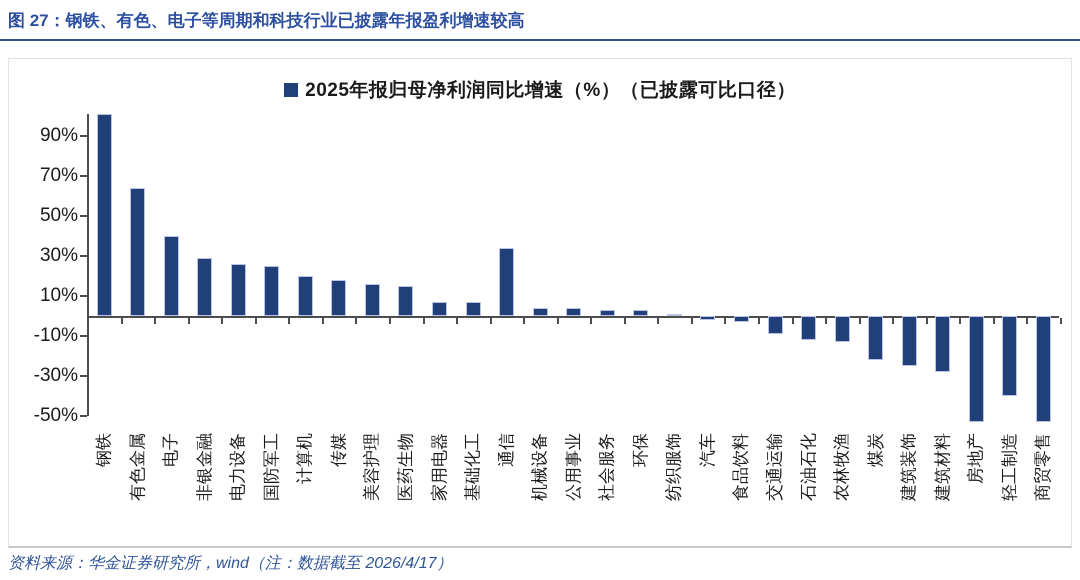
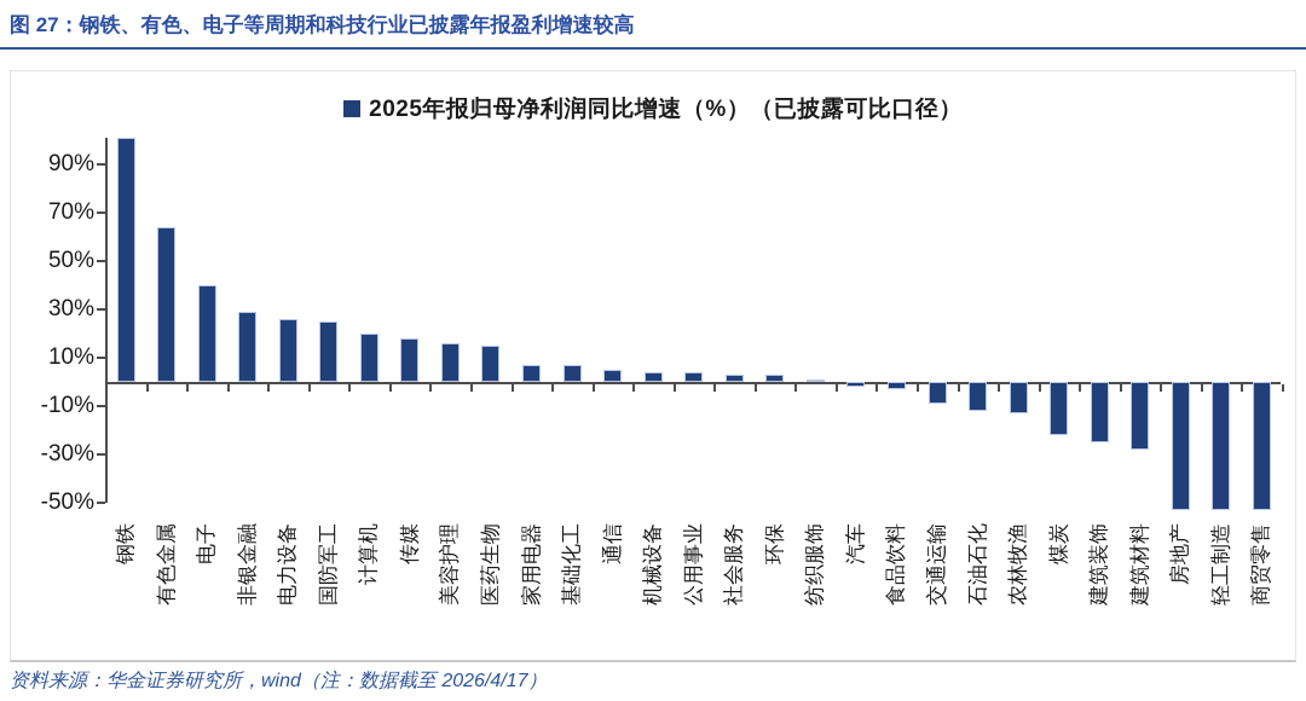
通信: 34% -> 5%
轻工制造: -40% -> -53%
